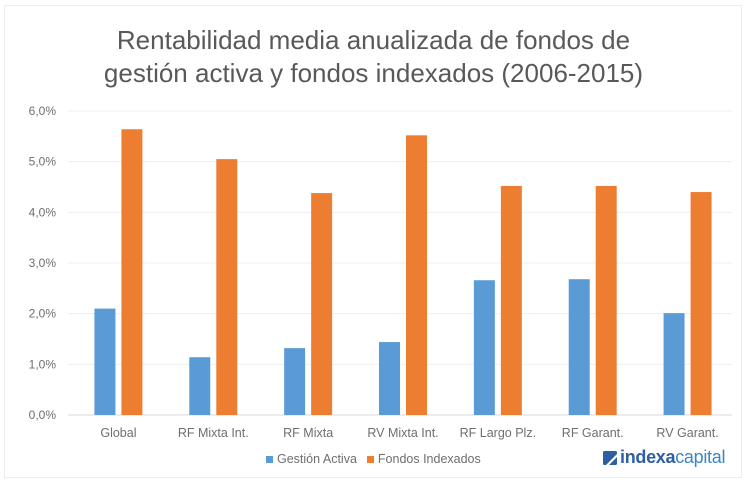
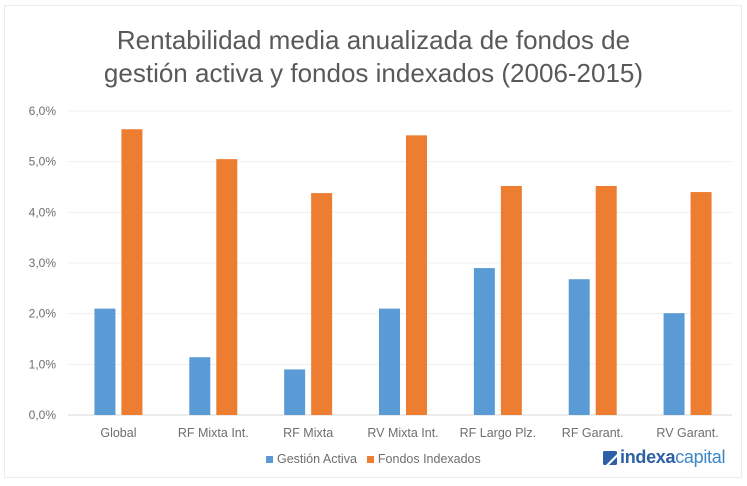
Gestión Activa/RF Mixta: 1,3% -> 0,9%
Gestión Activa/RV Mixta Int.: 1,4% -> 2,1%
Gestión Activa/RF Largo Plz.: 2,7% -> 2,9%
